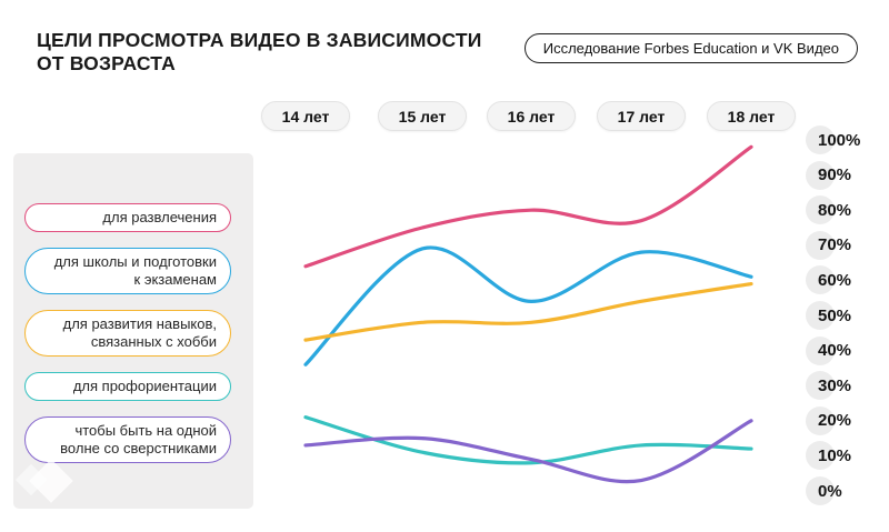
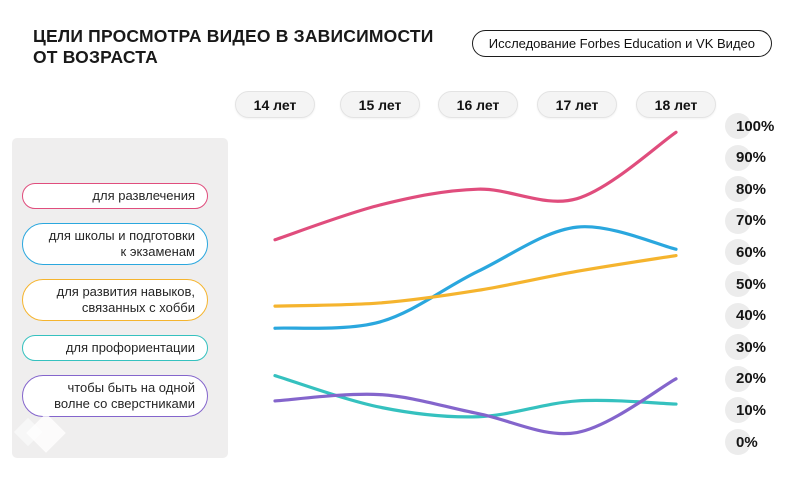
для школы и подготовки к экзаменам/15 лет: 69% -> 38%
для развития навыков, связанных с хобби/15 лет: 48% -> 44%
